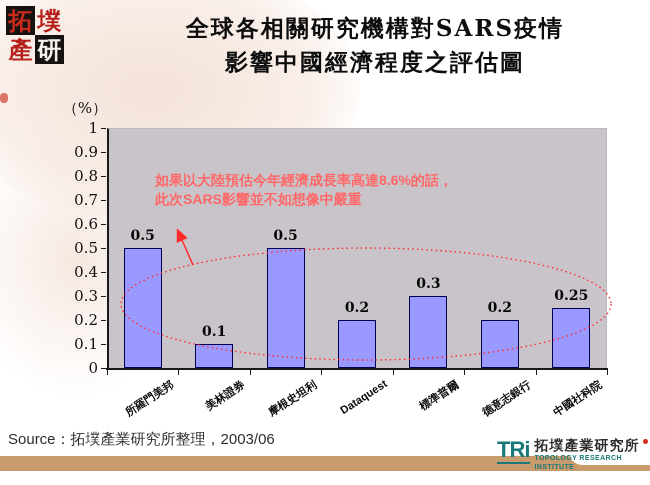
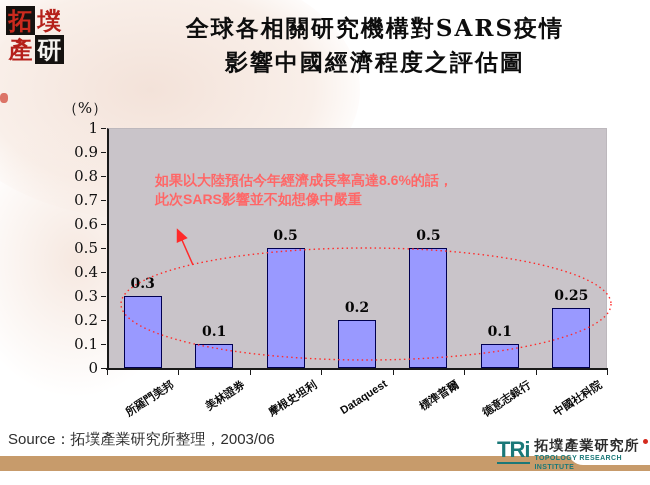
所羅門美邦: 0.5 -> 0.3
標準普爾: 0.3 -> 0.5
德意志銀行: 0.2 -> 0.1
